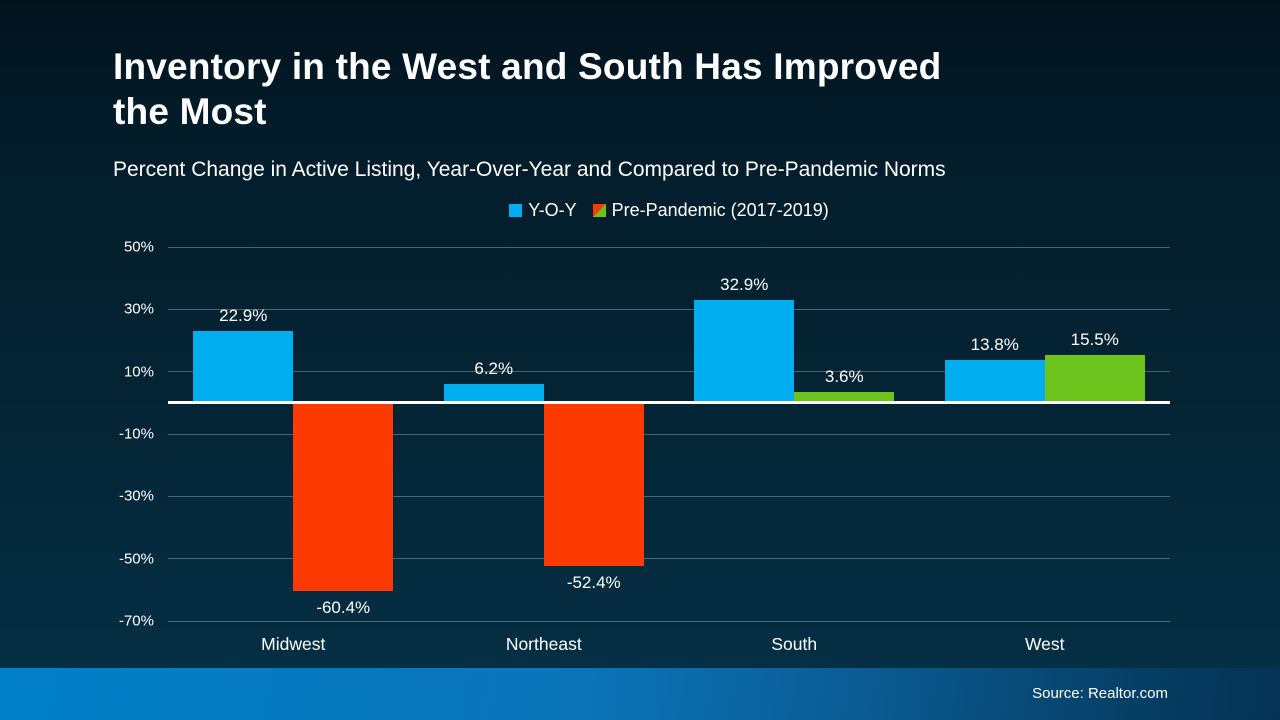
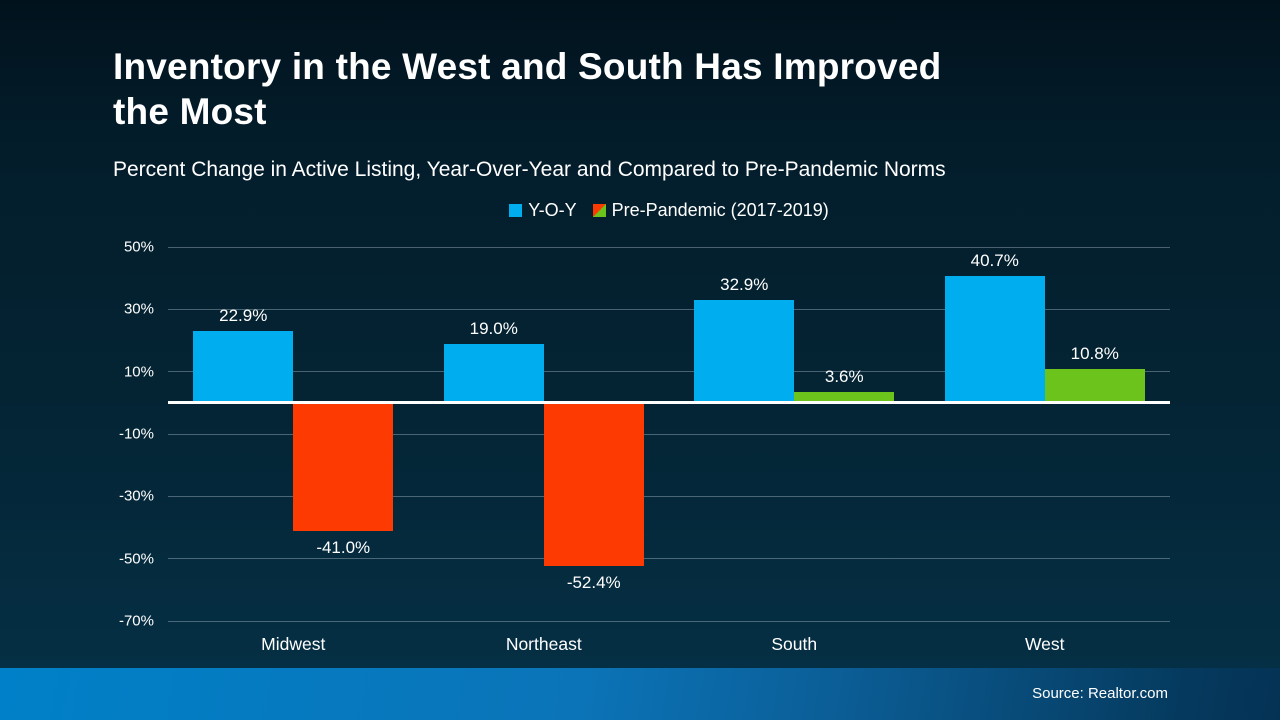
Pre-Pandemic (2017-2019)/Midwest: -60.4% -> -41.0%
Y-O-Y/Northeast: 6.2% -> 19.0%
Y-O-Y/West: 13.8% -> 40.7%
Pre-Pandemic (2017-2019)/West: 15.5% -> 10.8%
